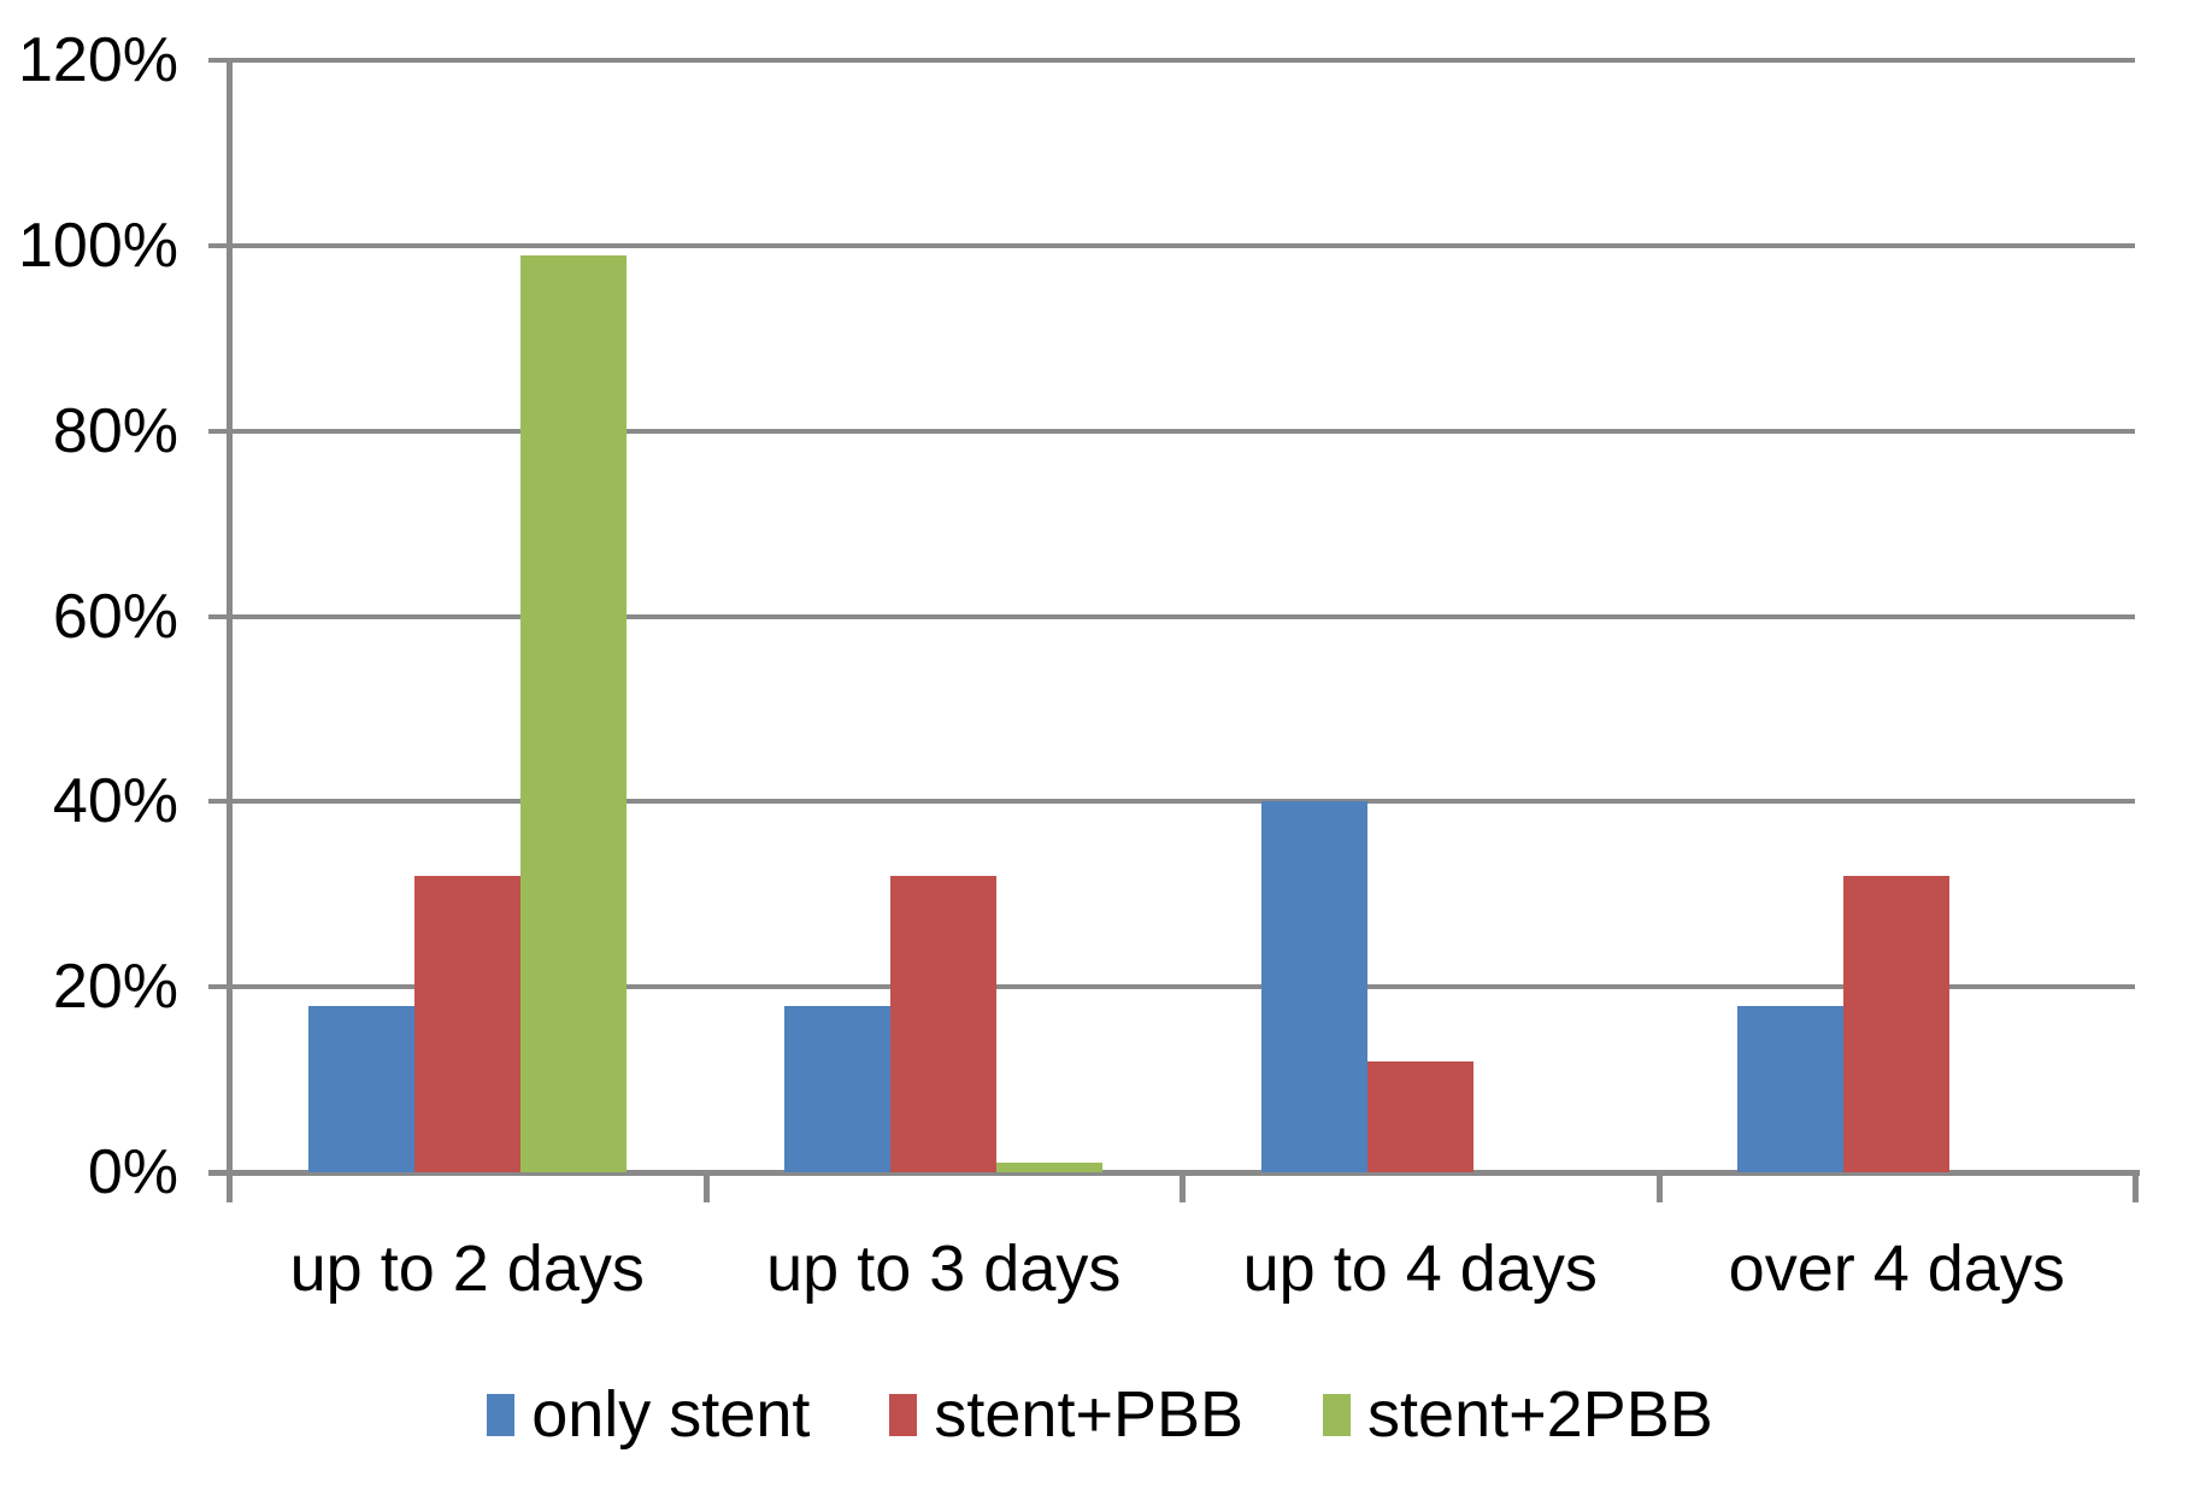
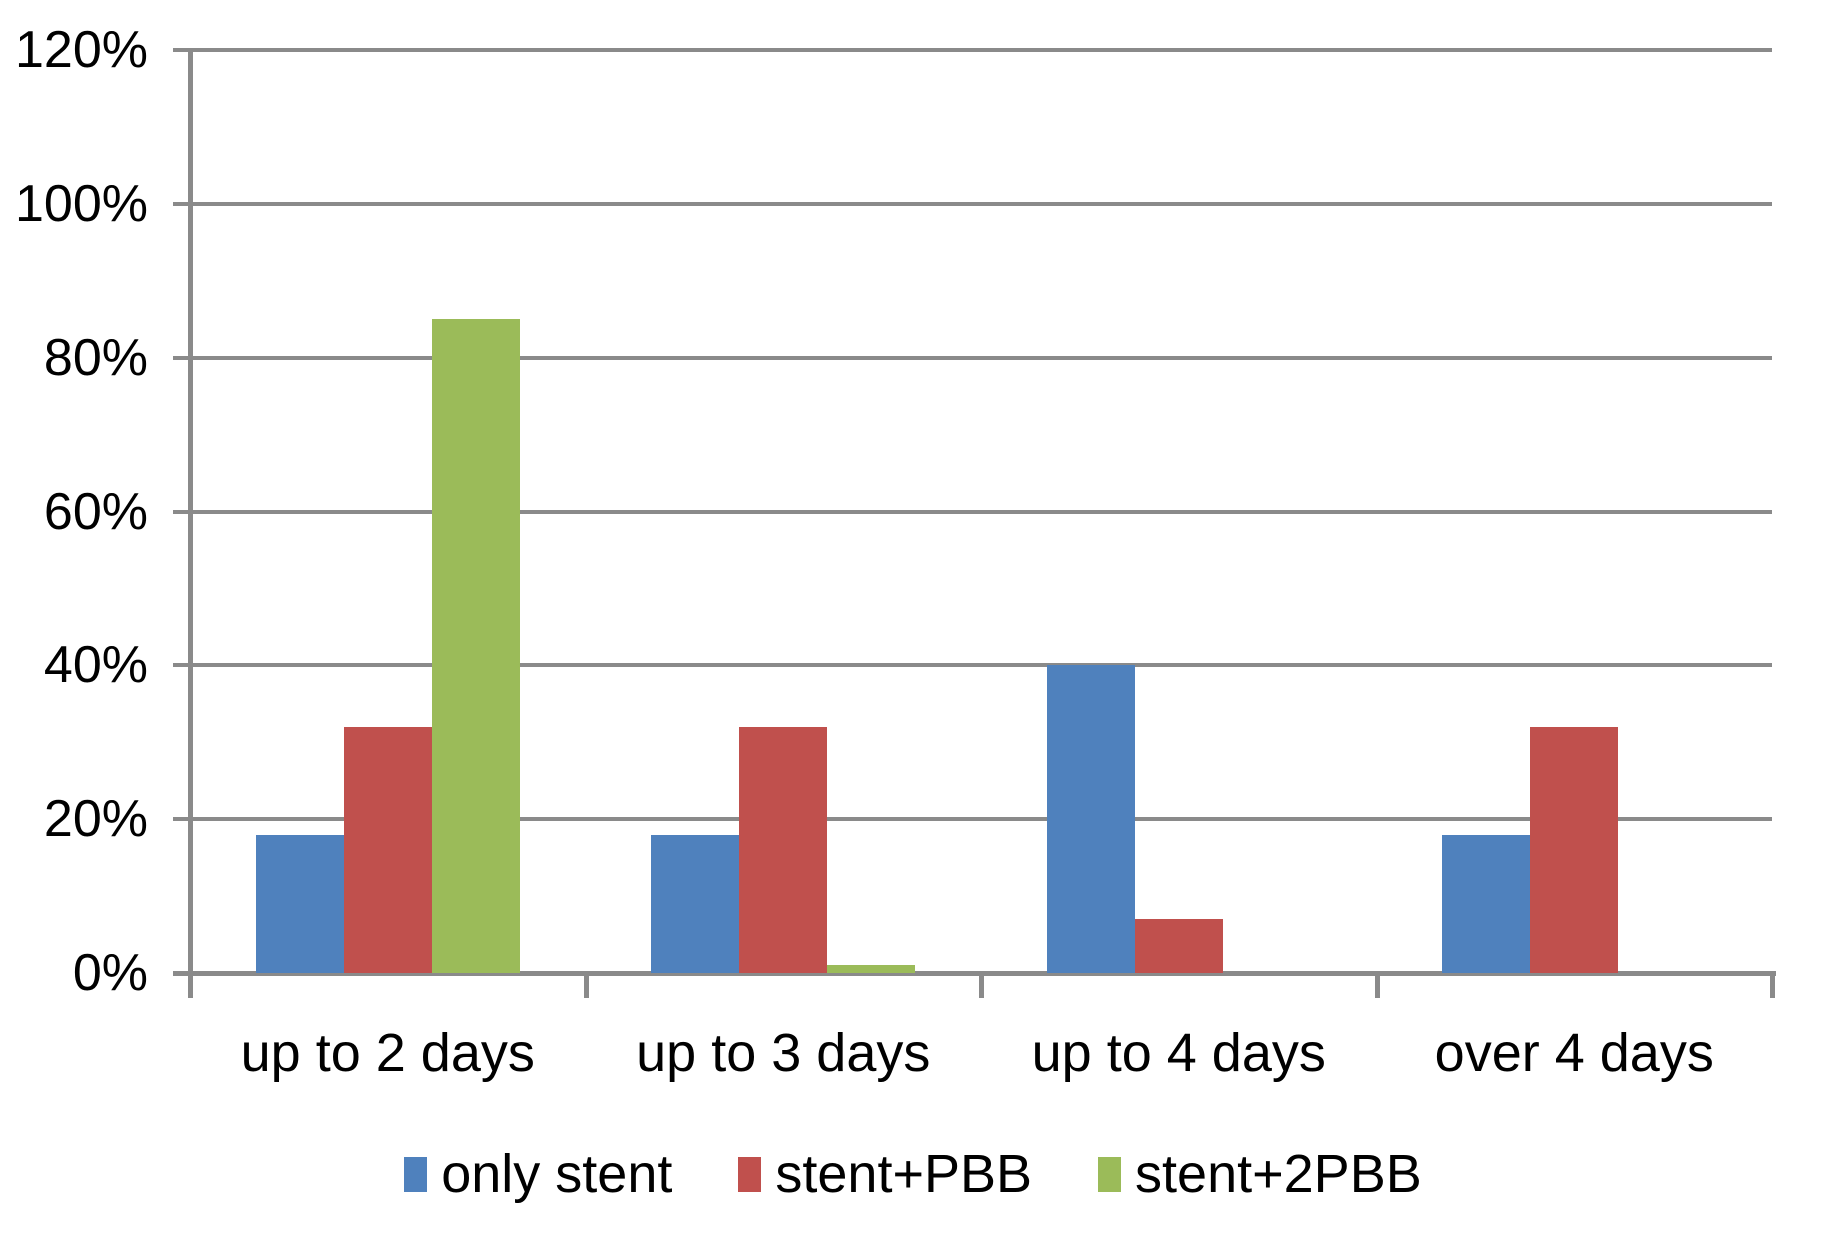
stent+2PBB/up to 2 days: 99% -> 85%
stent+PBB/up to 4 days: 12% -> 7%
